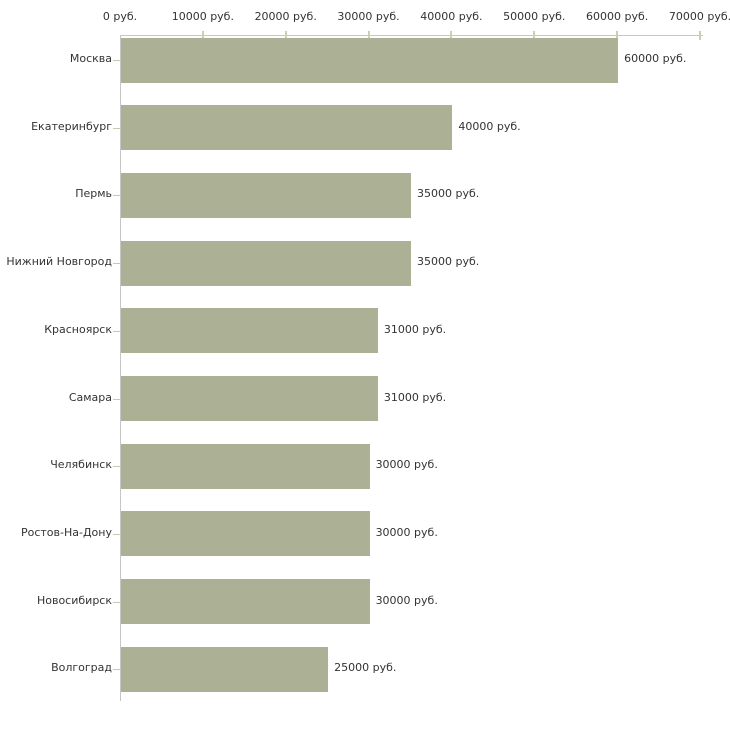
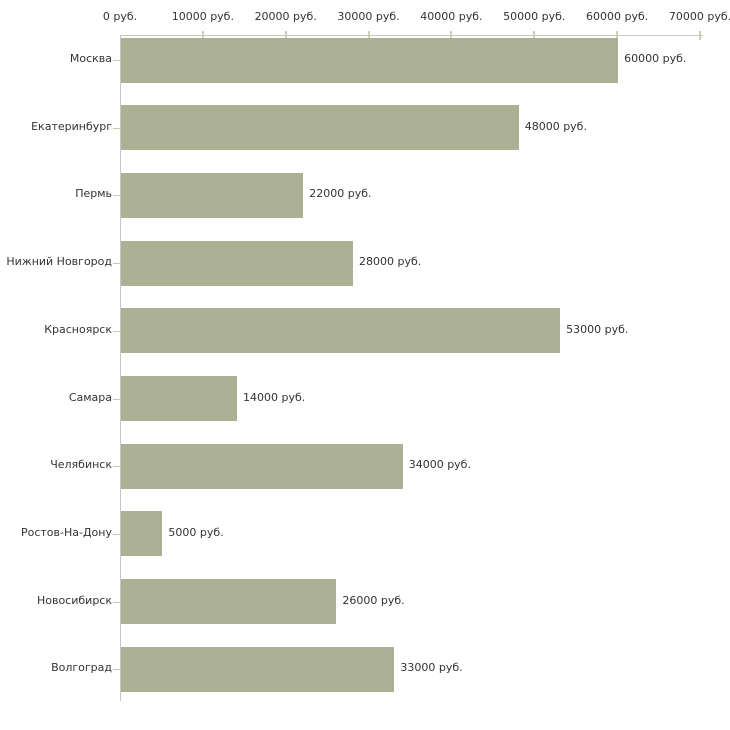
Екатеринбург: 40000 -> 48000
Пермь: 35000 -> 22000
Нижний Новгород: 35000 -> 28000
Красноярск: 31000 -> 53000
Самара: 31000 -> 14000
Челябинск: 30000 -> 34000
Ростов-На-Дону: 30000 -> 5000
Новосибирск: 30000 -> 26000
Волгоград: 25000 -> 33000
